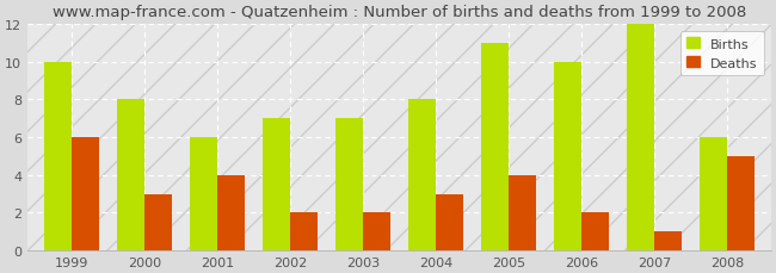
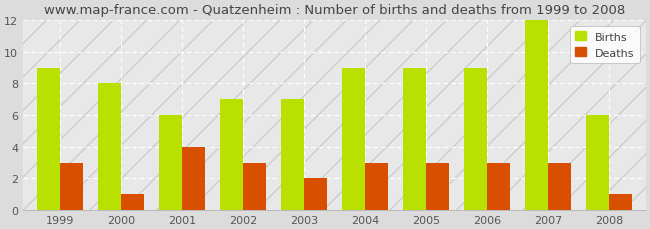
Births/1999: 10 -> 9
Deaths/1999: 6 -> 3
Deaths/2000: 3 -> 1
Deaths/2002: 2 -> 3
Births/2004: 8 -> 9
Births/2005: 11 -> 9
Deaths/2005: 4 -> 3
Births/2006: 10 -> 9
Deaths/2006: 2 -> 3
Deaths/2007: 1 -> 3
Deaths/2008: 5 -> 1
